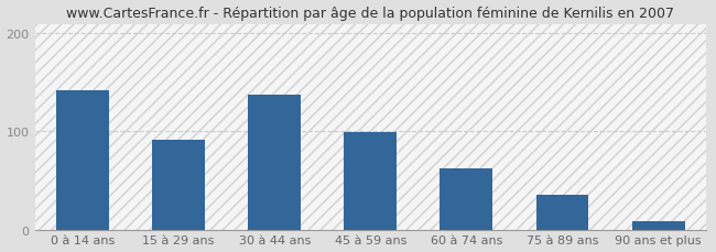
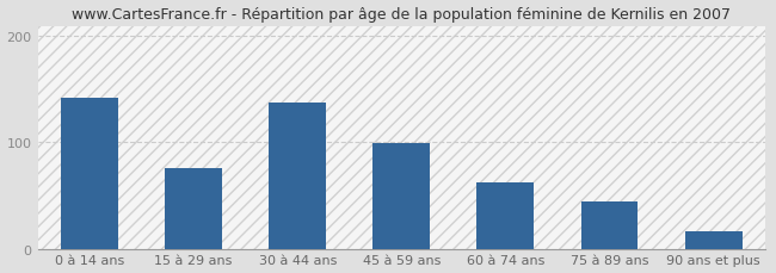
15 à 29 ans: 92 -> 76
75 à 89 ans: 35 -> 44
90 ans et plus: 8 -> 16
